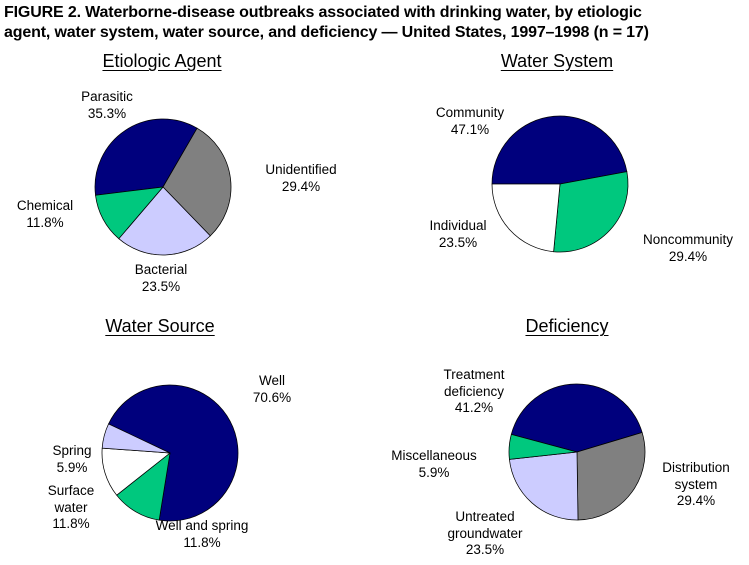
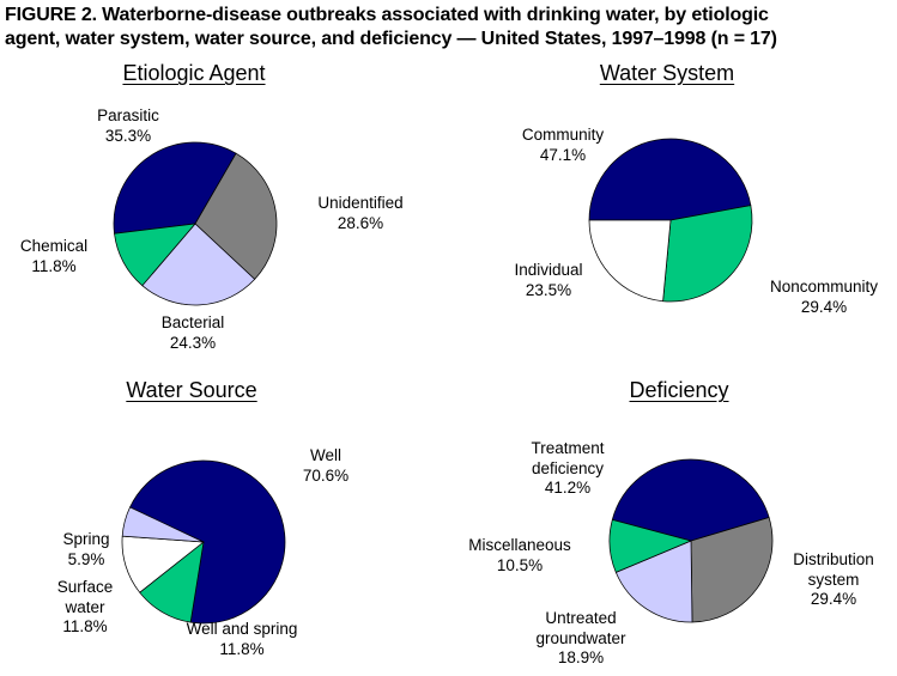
Etiologic Agent/Unidentified: 29.4% -> 28.6%
Etiologic Agent/Bacterial: 23.5% -> 24.3%
Deficiency/Untreated groundwater: 23.5% -> 18.9%
Deficiency/Miscellaneous: 5.9% -> 10.5%
